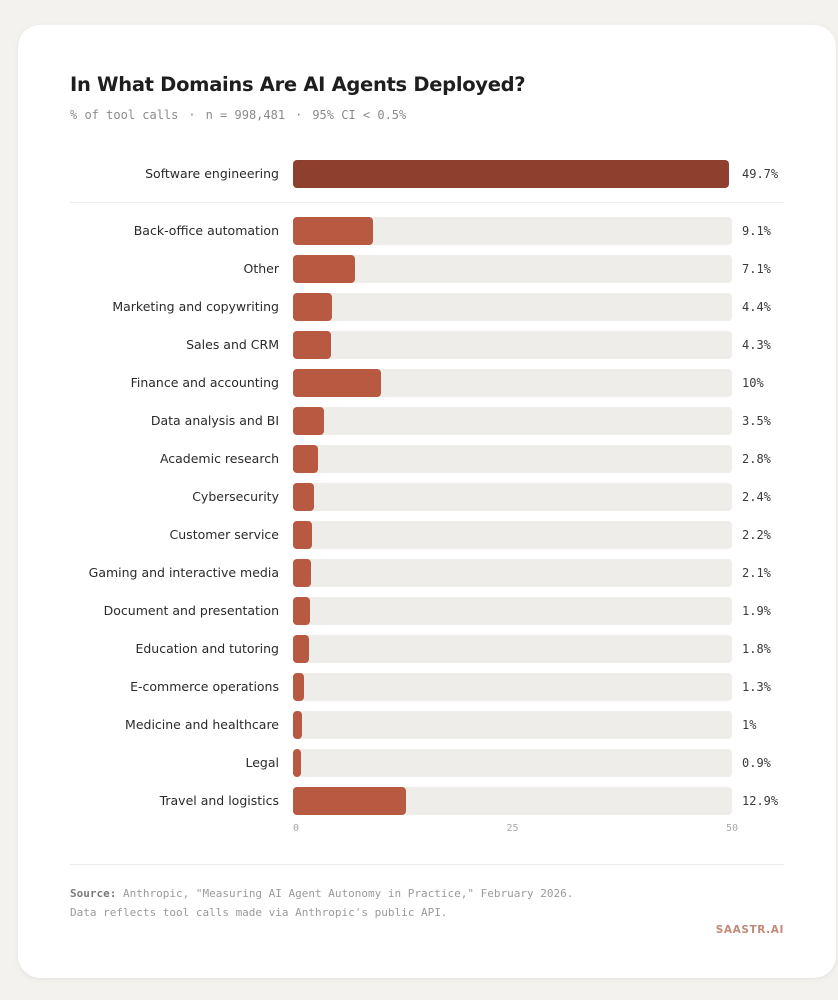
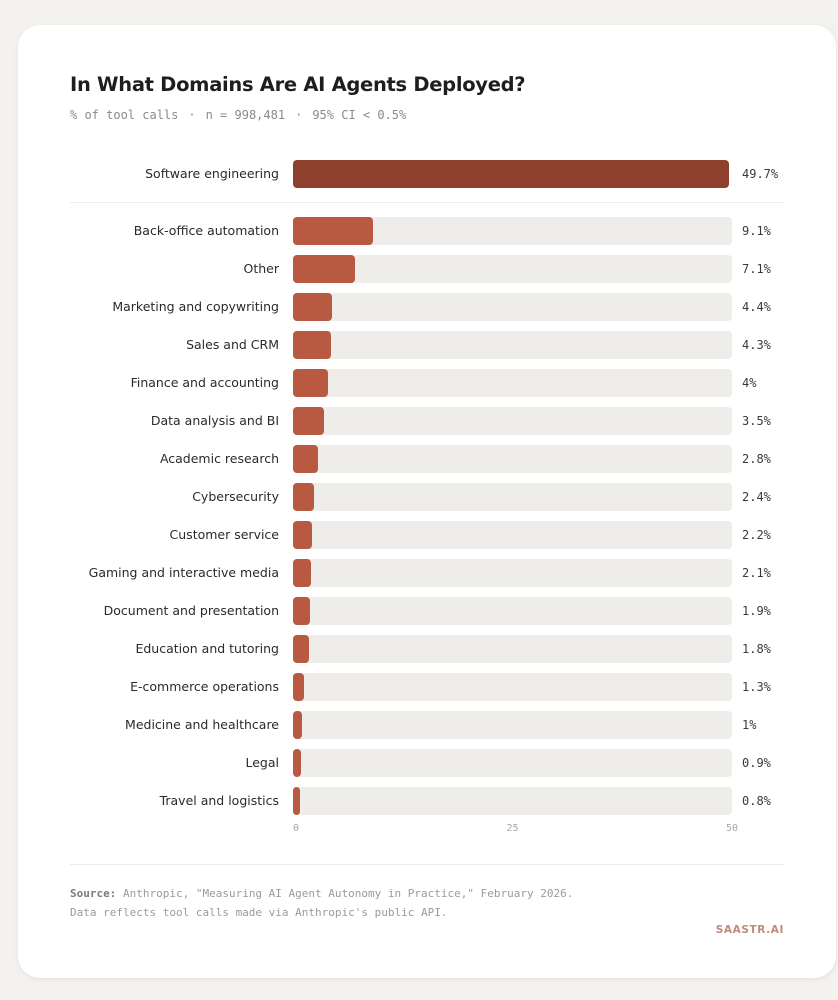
Finance and accounting: 10% -> 4%
Travel and logistics: 12.9% -> 0.8%
